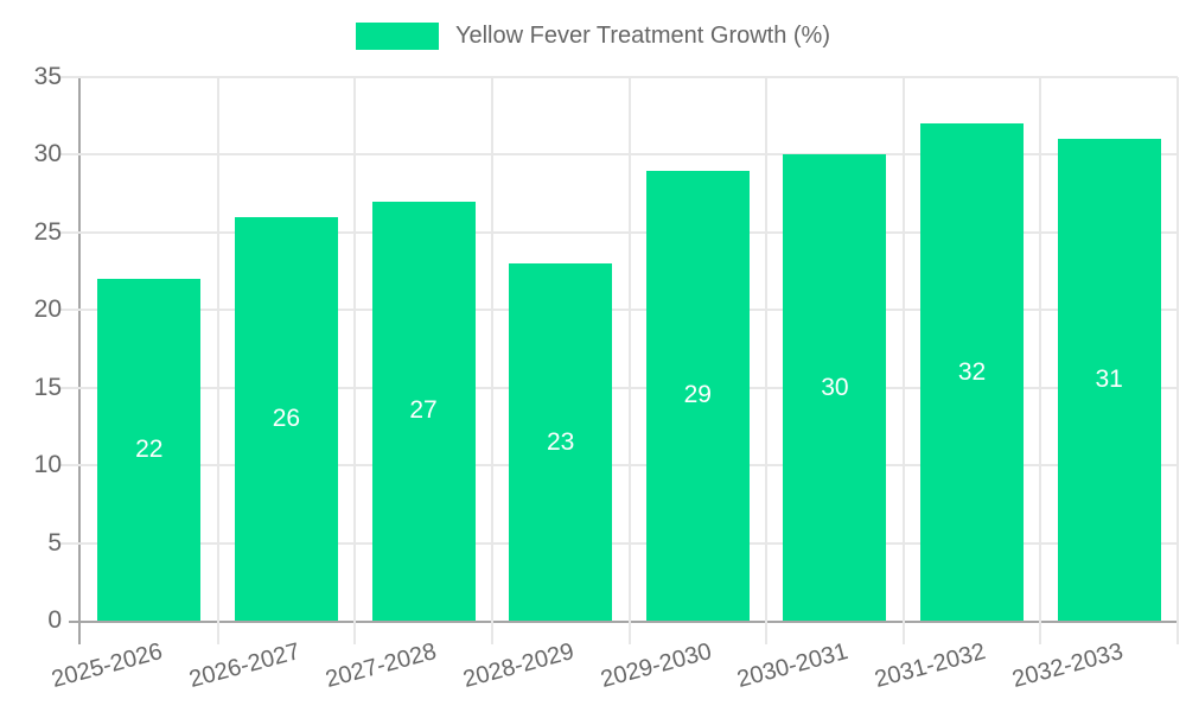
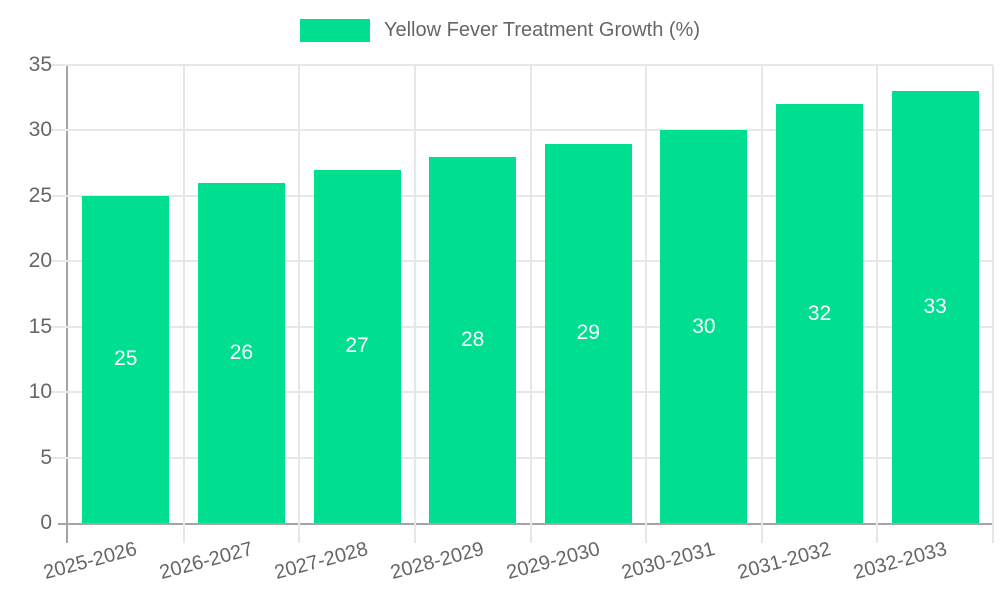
2025-2026: 22 -> 25
2028-2029: 23 -> 28
2032-2033: 31 -> 33
